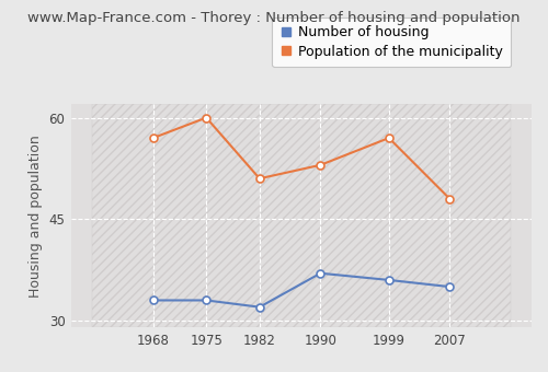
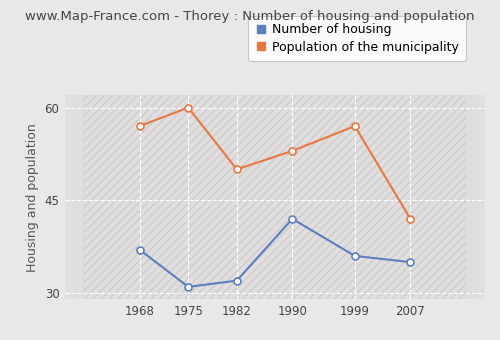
Number of housing/1968: 33 -> 37
Number of housing/1975: 33 -> 31
Population of the municipality/1982: 51 -> 50
Number of housing/1990: 37 -> 42
Population of the municipality/2007: 48 -> 42
